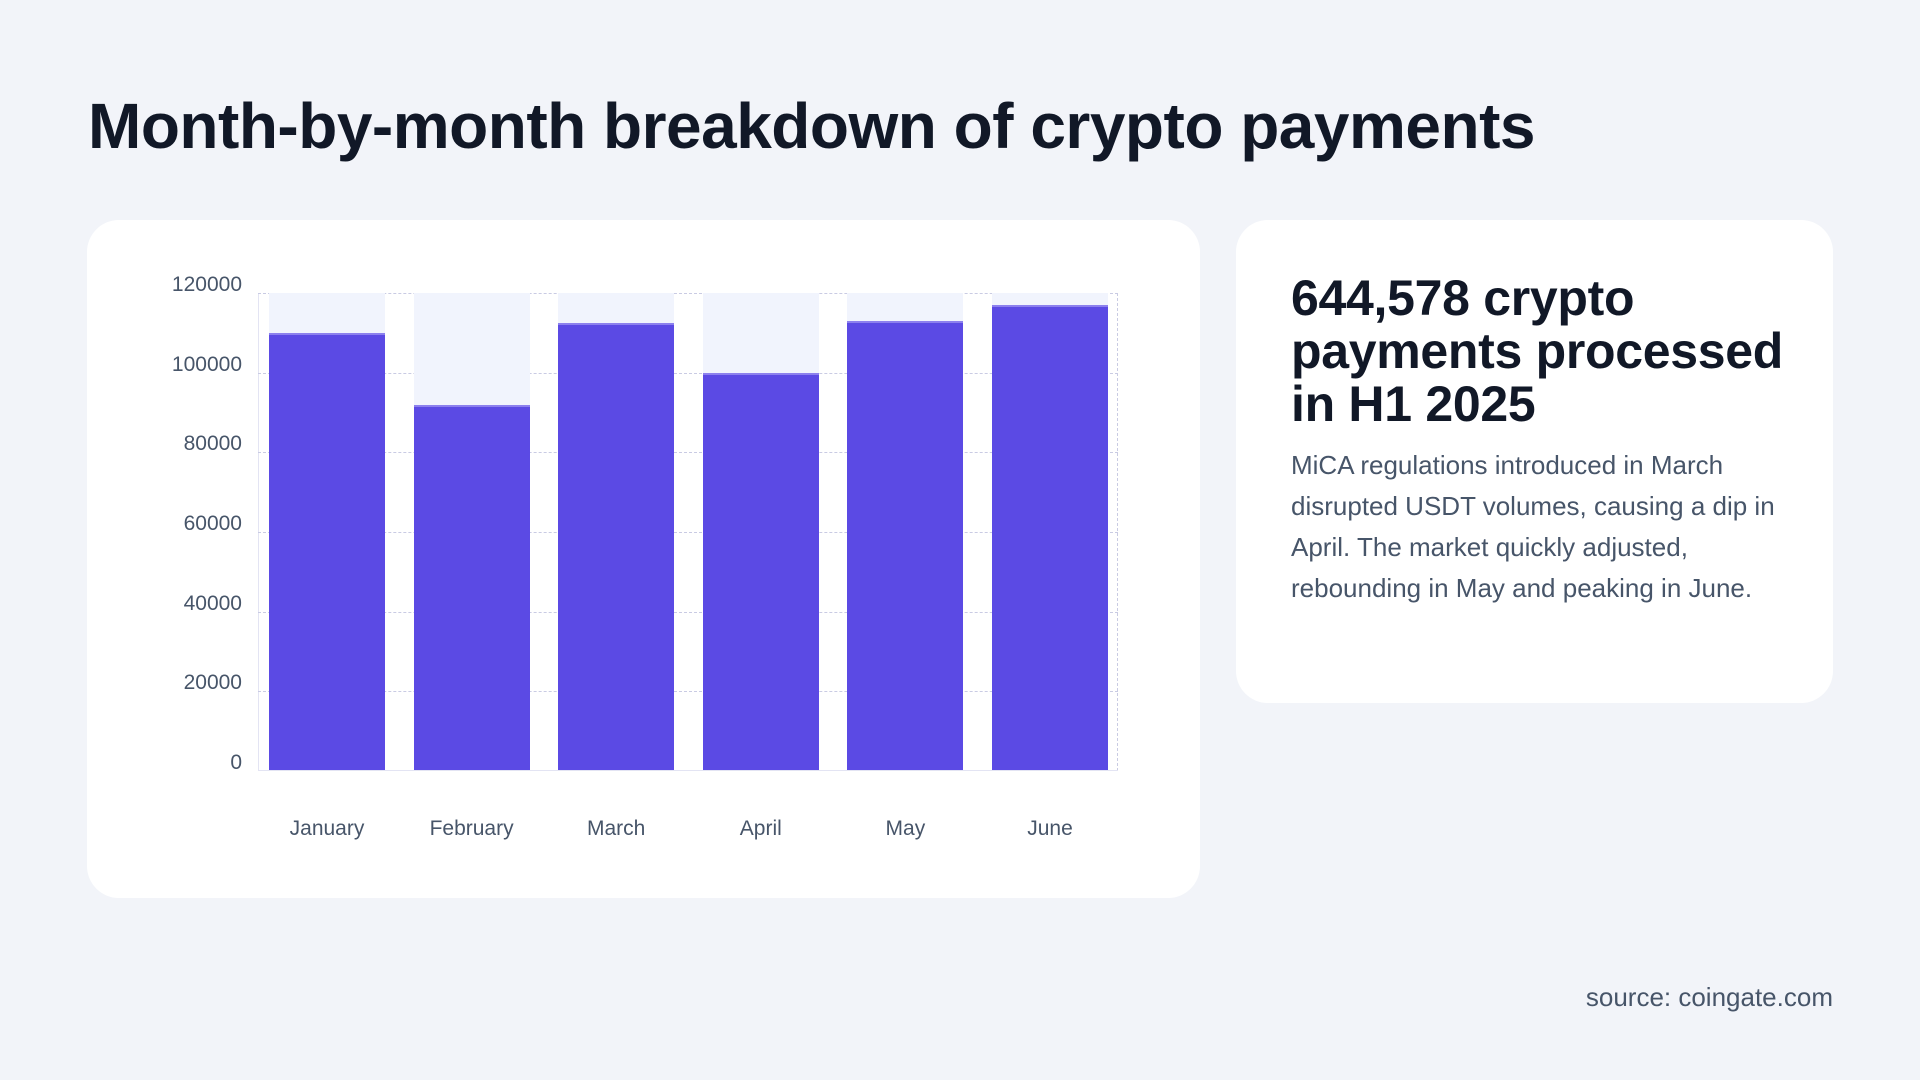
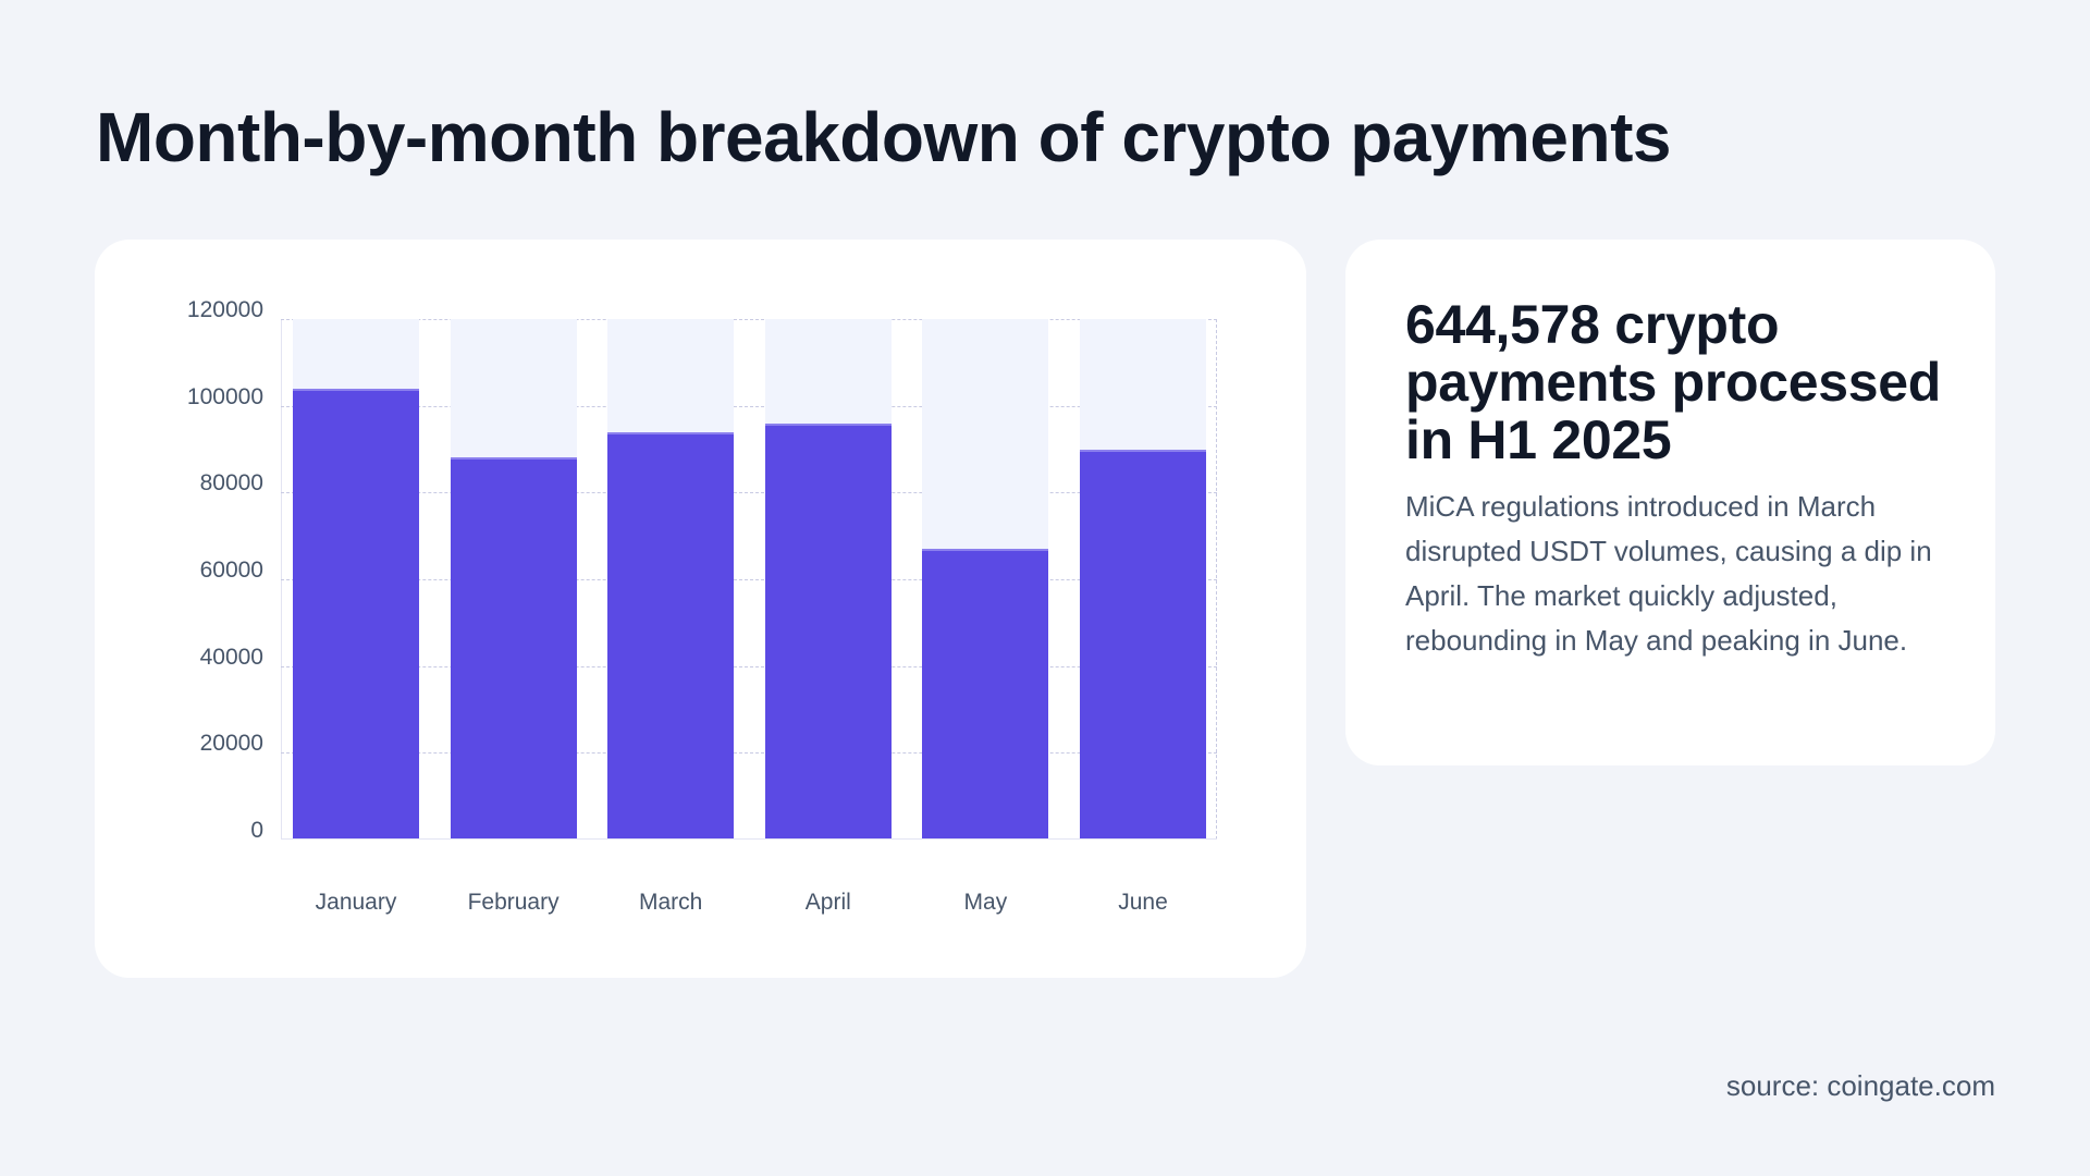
January: 110000 -> 104000
February: 92000 -> 88000
March: 112000 -> 94000
April: 100000 -> 96000
May: 113000 -> 67000
June: 117000 -> 90000
